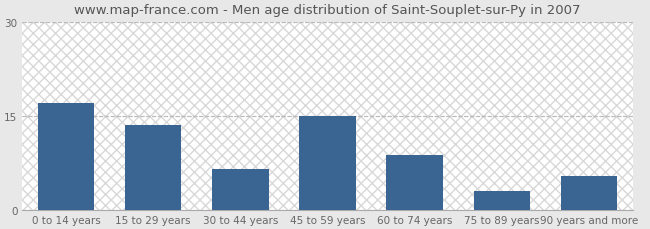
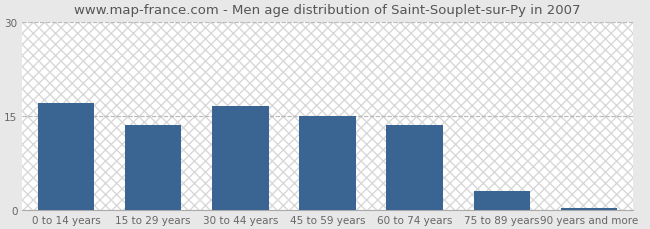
30 to 44 years: 6.6 -> 16.5
60 to 74 years: 8.8 -> 13.5
90 years and more: 5.4 -> 0.3
